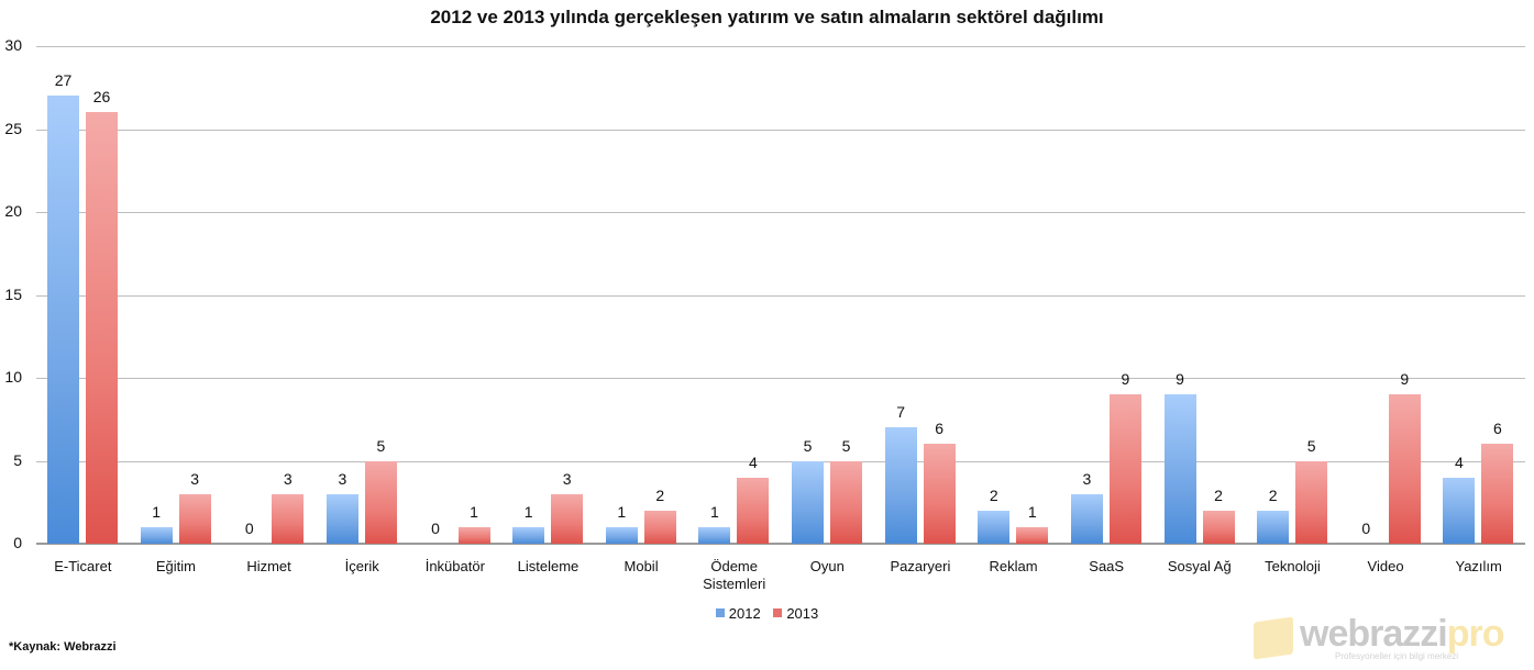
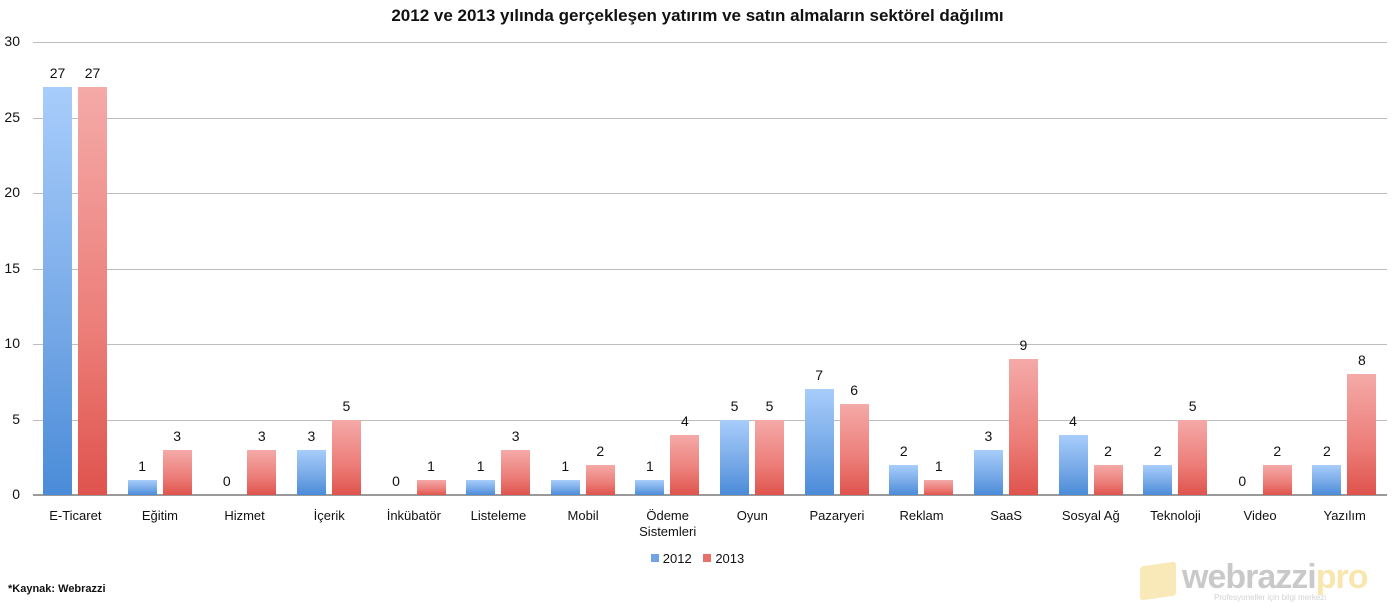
2013/E-Ticaret: 26 -> 27
2012/Sosyal Ağ: 9 -> 4
2013/Video: 9 -> 2
2012/Yazılım: 4 -> 2
2013/Yazılım: 6 -> 8
